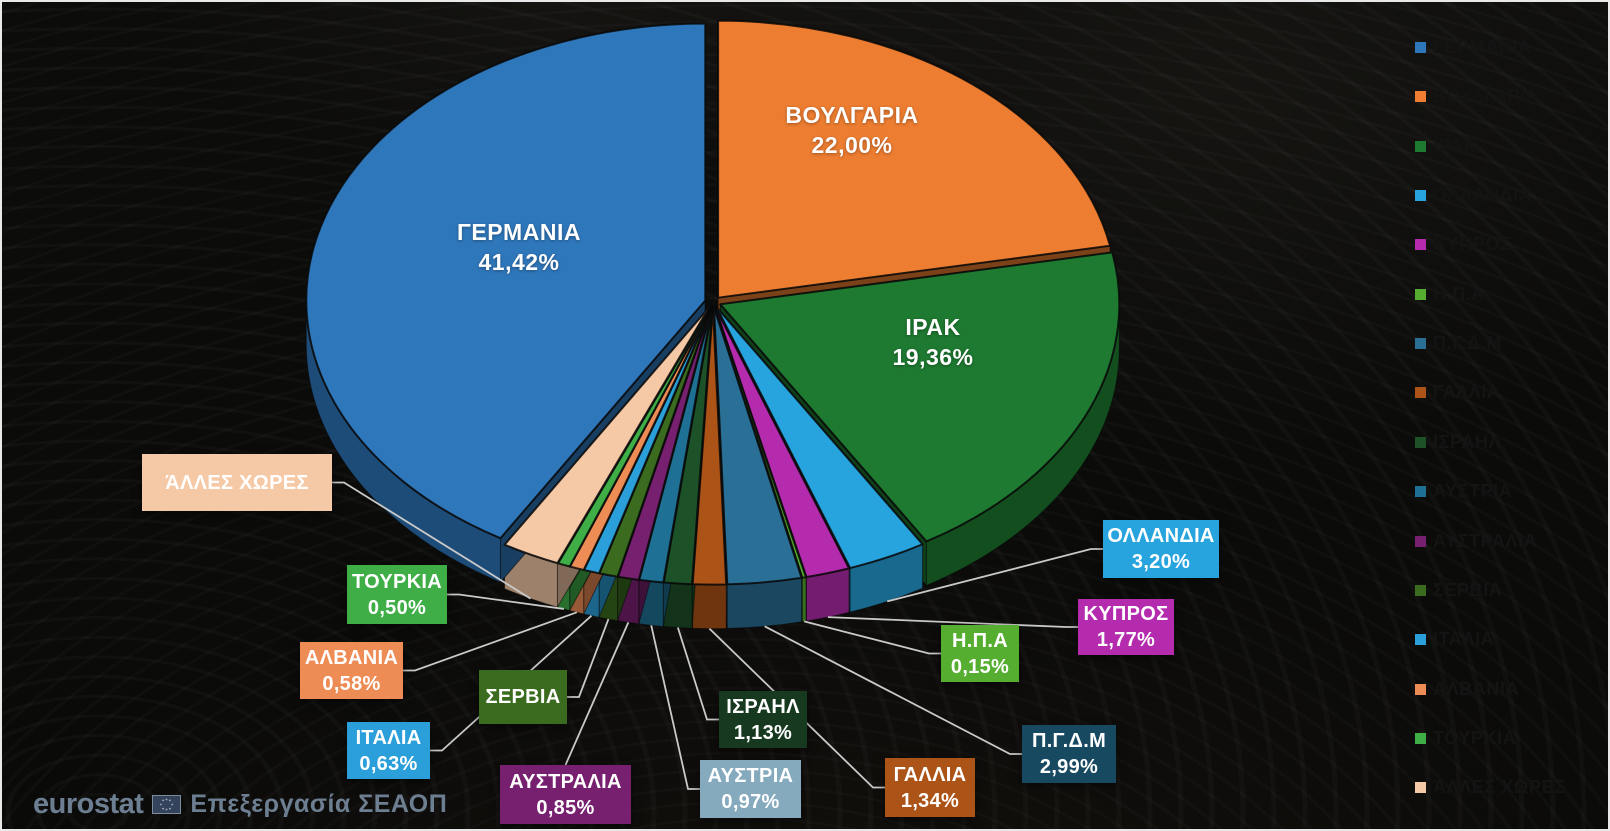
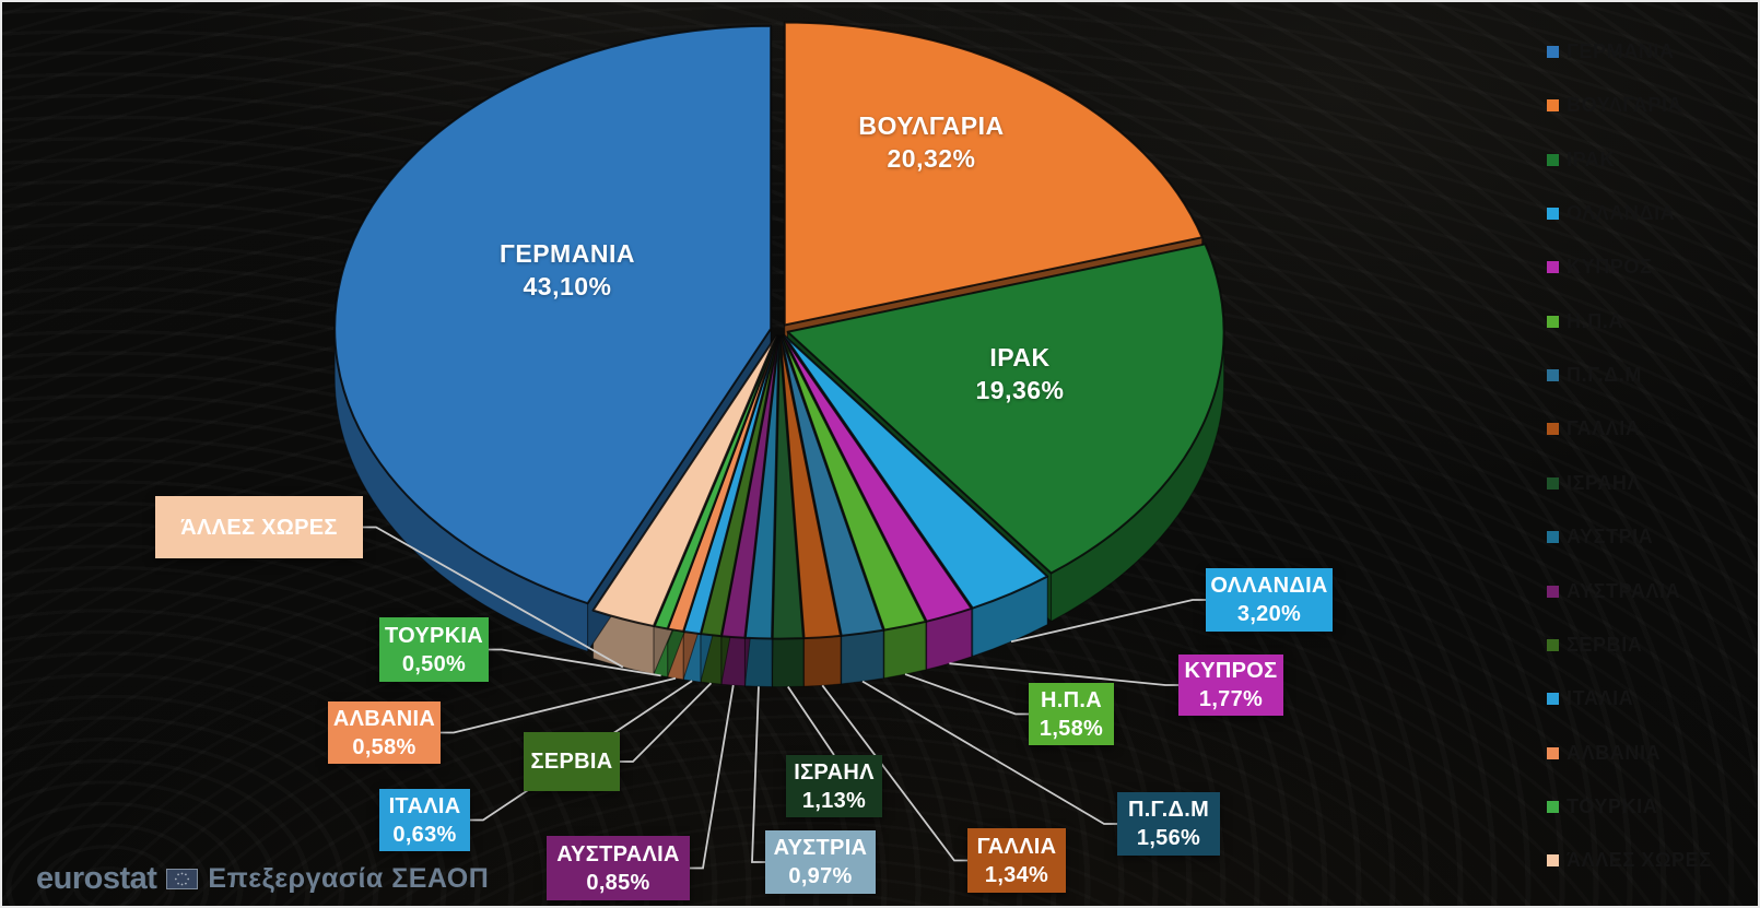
ΓΕΡΜΑΝΙΑ: 41,42% -> 43,10%
ΒΟΥΛΓΑΡΙΑ: 22,00% -> 20,32%
Η.Π.Α: 0,15% -> 1,58%
Π.Γ.Δ.Μ: 2,99% -> 1,56%
